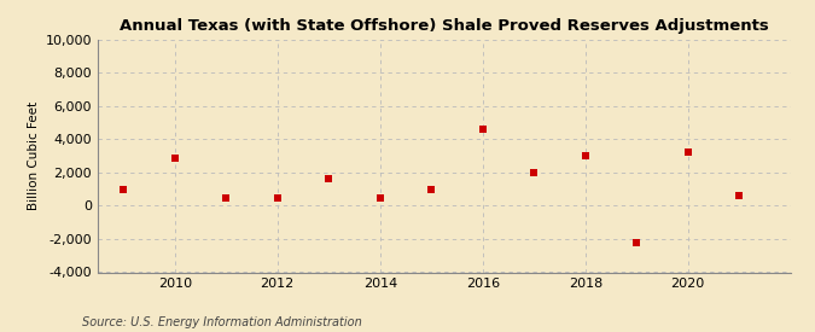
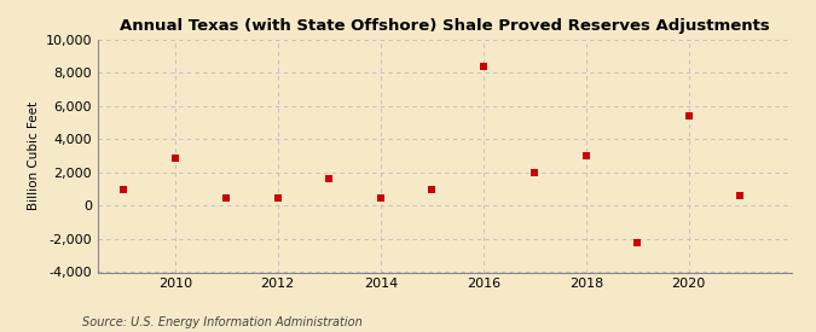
2016: 4,600 -> 8,400
2020: 3,200 -> 5,400
